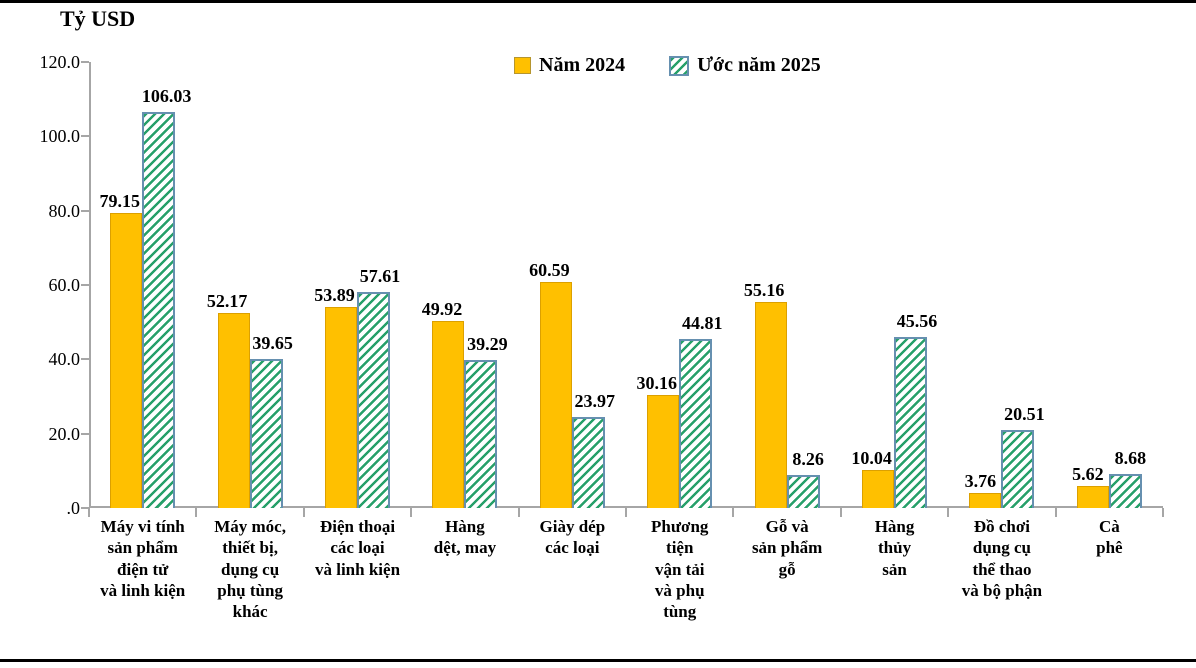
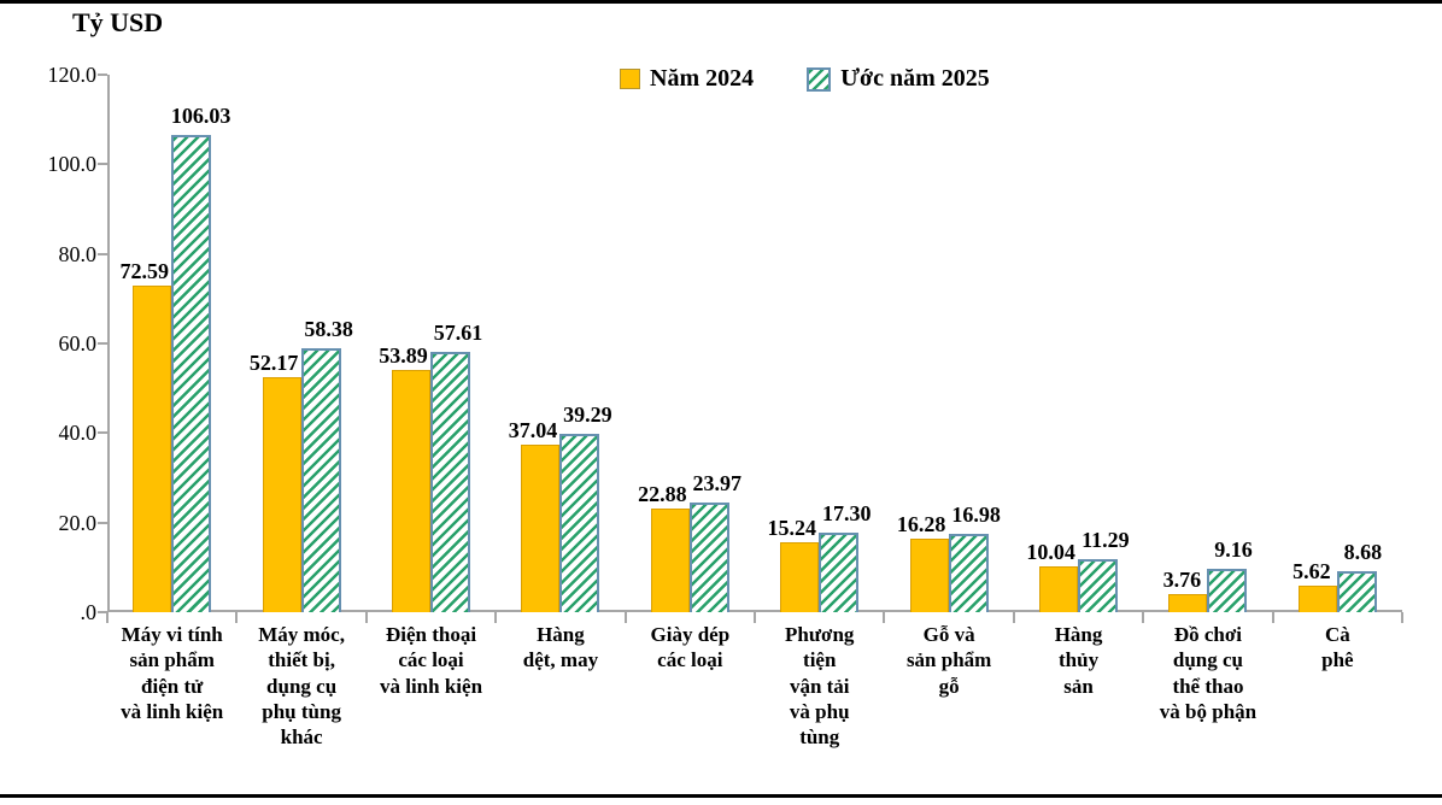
Năm 2024/Máy vi tính sản phẩm điện tử và linh kiện: 79.15 -> 72.59
Ước năm 2025/Máy móc, thiết bị, dụng cụ phụ tùng khác: 39.65 -> 58.38
Năm 2024/Hàng dệt, may: 49.92 -> 37.04
Năm 2024/Giày dép các loại: 60.59 -> 22.88
Năm 2024/Phương tiện vận tải và phụ tùng: 30.16 -> 15.24
Ước năm 2025/Phương tiện vận tải và phụ tùng: 44.81 -> 17.30
Năm 2024/Gỗ và sản phẩm gỗ: 55.16 -> 16.28
Ước năm 2025/Gỗ và sản phẩm gỗ: 8.26 -> 16.98
Ước năm 2025/Hàng thủy sản: 45.56 -> 11.29
Ước năm 2025/Đồ chơi dụng cụ thể thao và bộ phận: 20.51 -> 9.16
